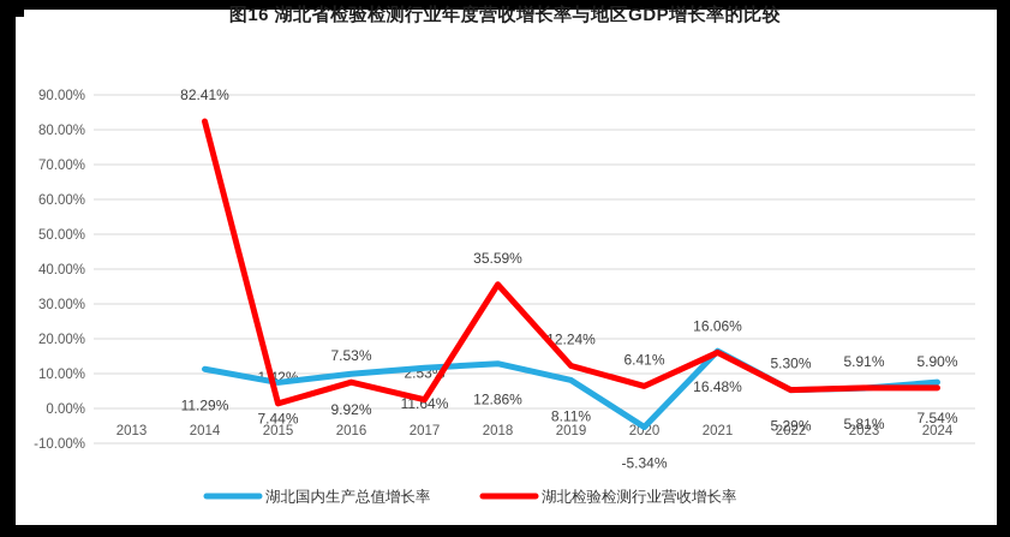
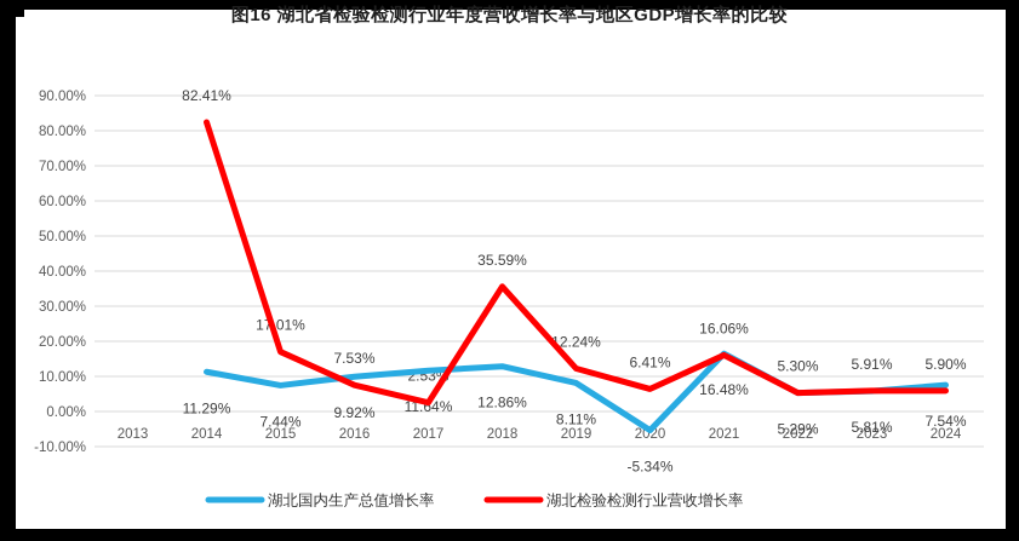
湖北检验检测行业营收增长率/2015: 1.42% -> 17.01%
